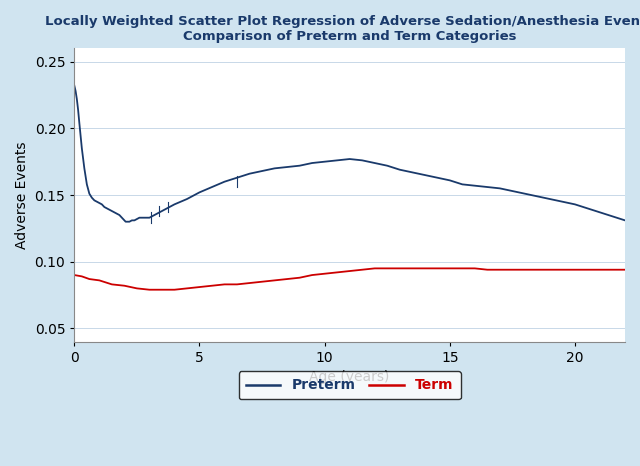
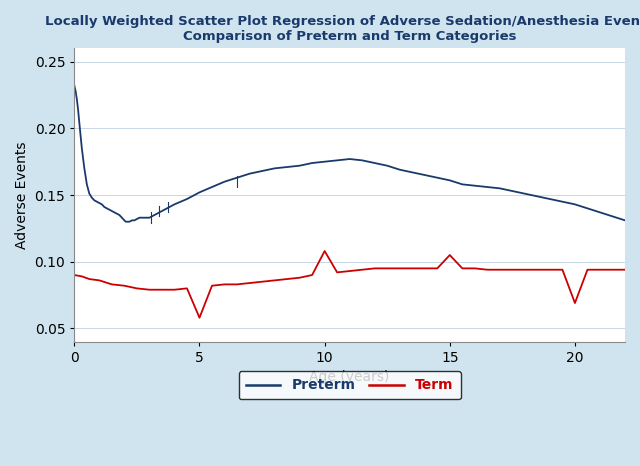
Term/5: 0.081 -> 0.058
Term/10: 0.091 -> 0.108
Term/15: 0.095 -> 0.105
Term/20: 0.094 -> 0.069
